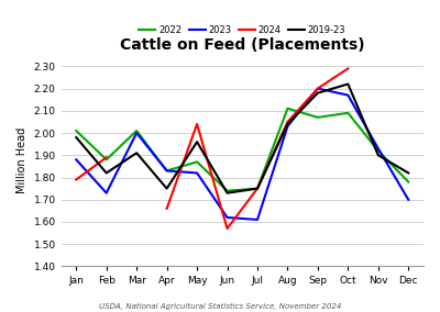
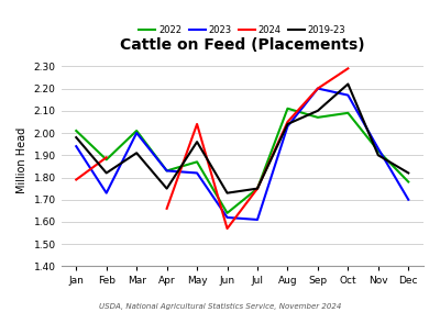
2023/Jan: 1.88 -> 1.94
2022/Jun: 1.74 -> 1.64
2019-23/Sep: 2.18 -> 2.10
